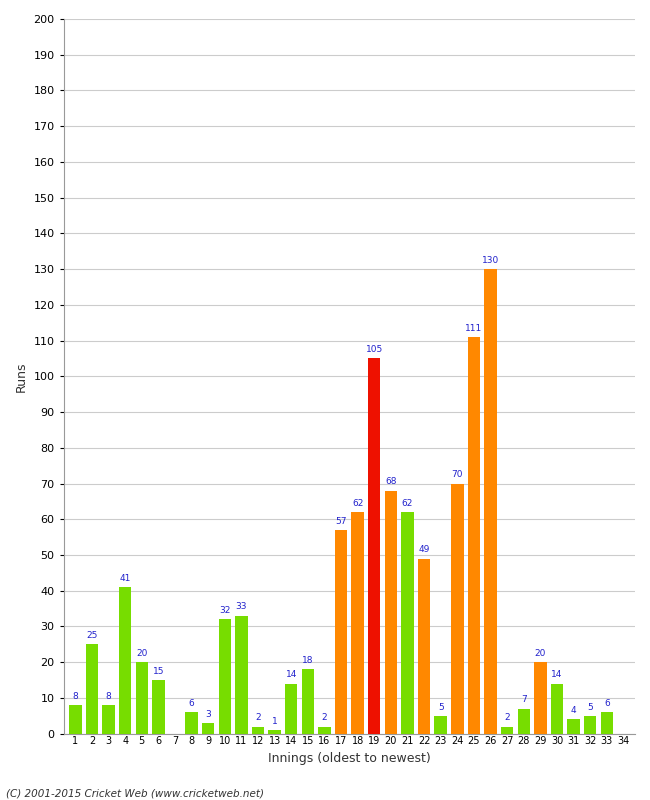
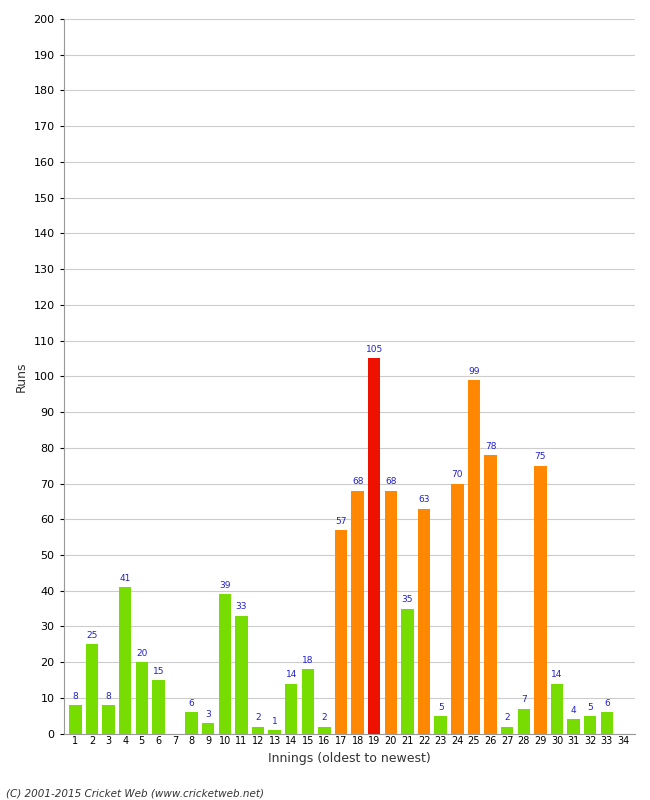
10: 32 -> 39
18: 62 -> 68
21: 62 -> 35
22: 49 -> 63
25: 111 -> 99
26: 130 -> 78
29: 20 -> 75
